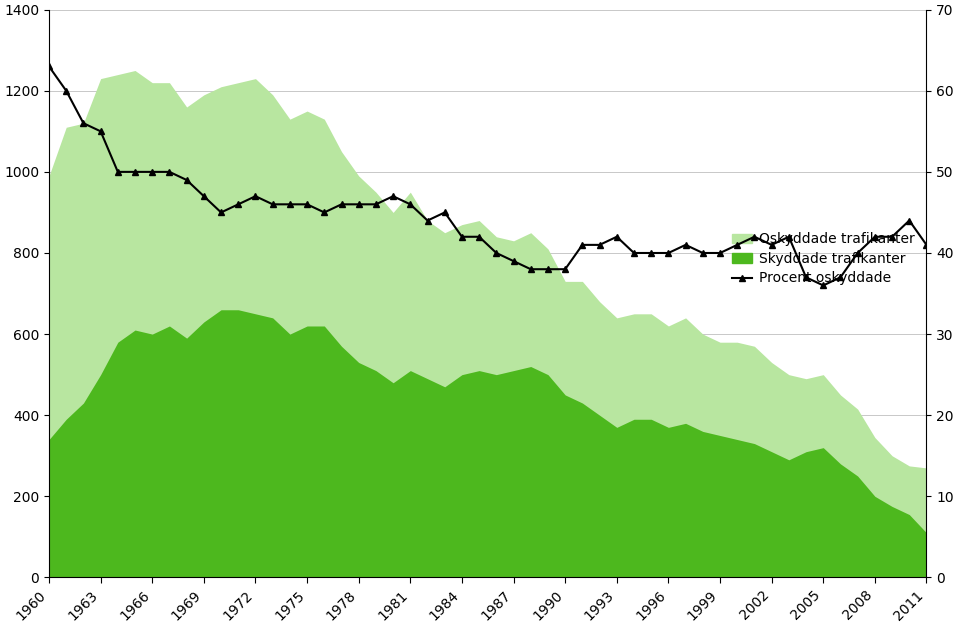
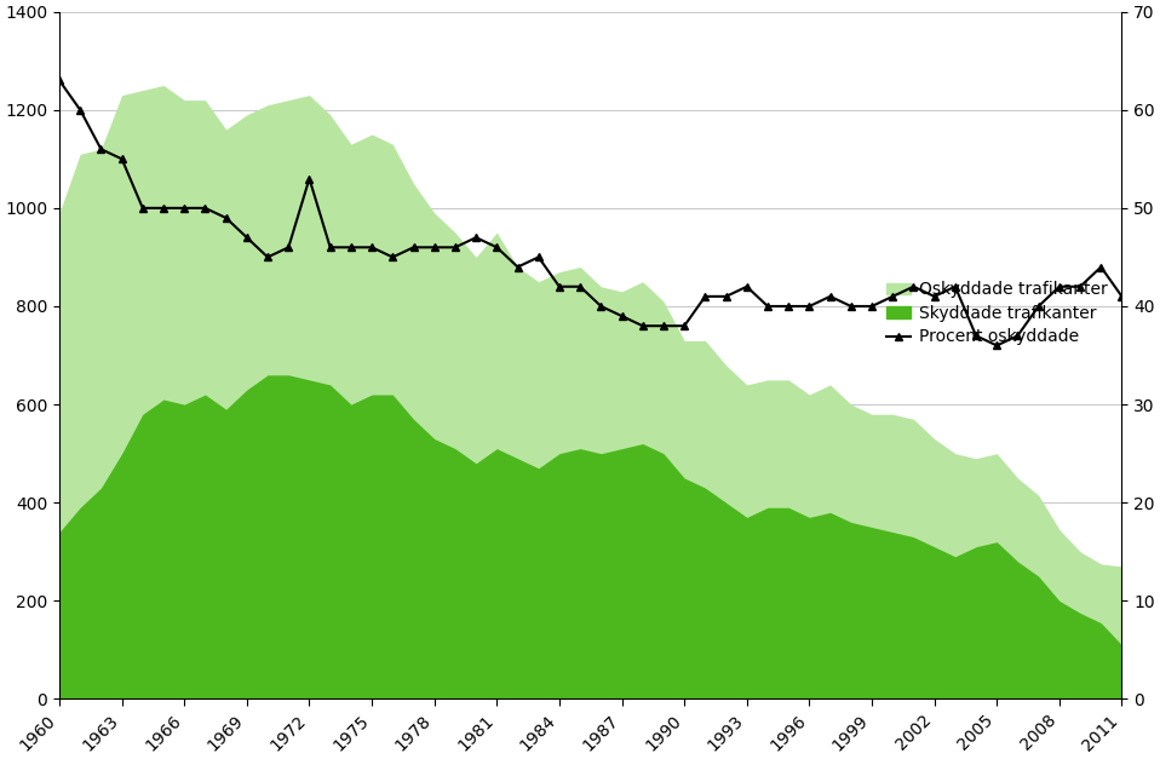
Procent oskyddade/1972: 47 -> 53
